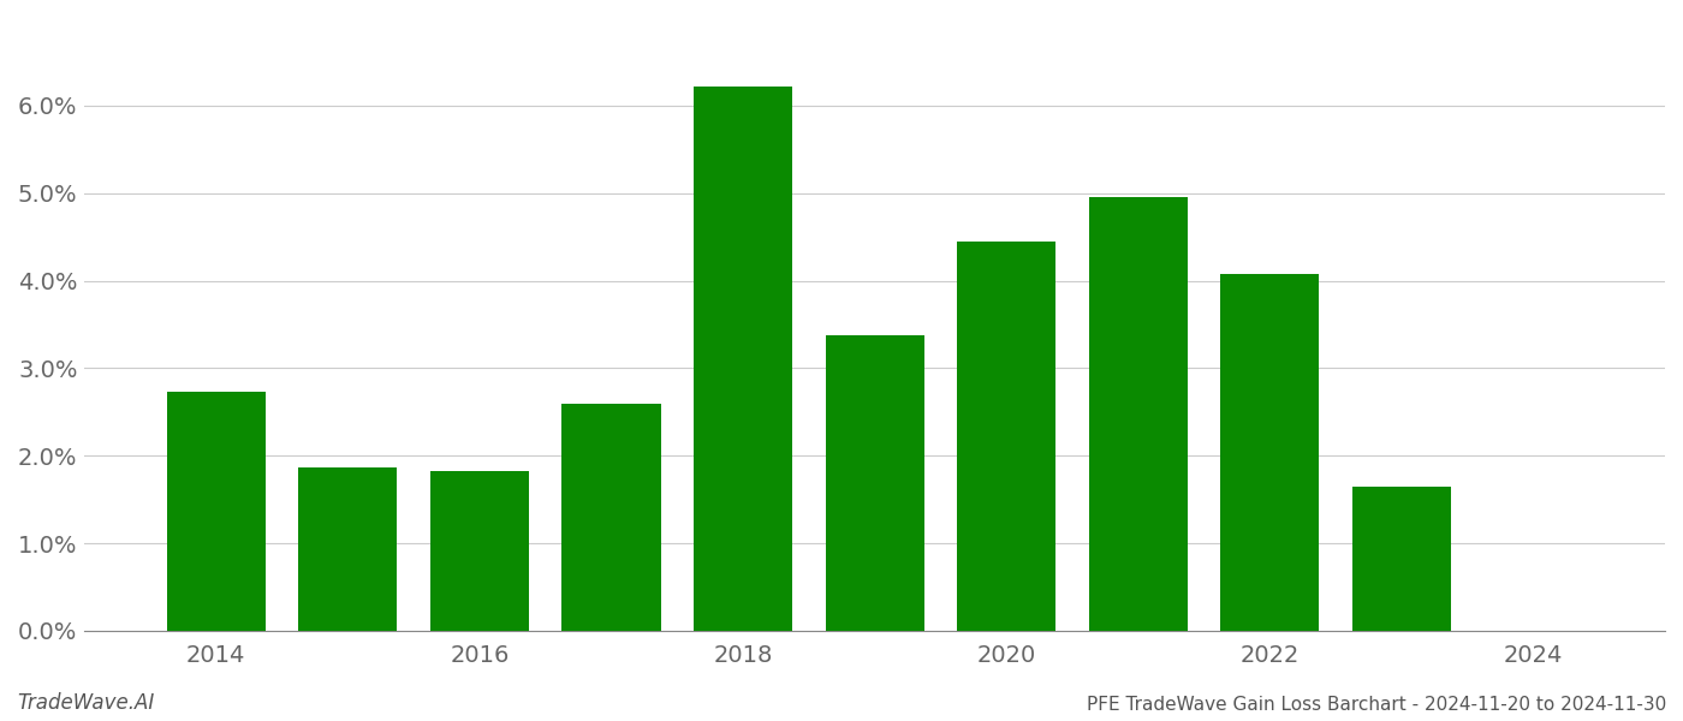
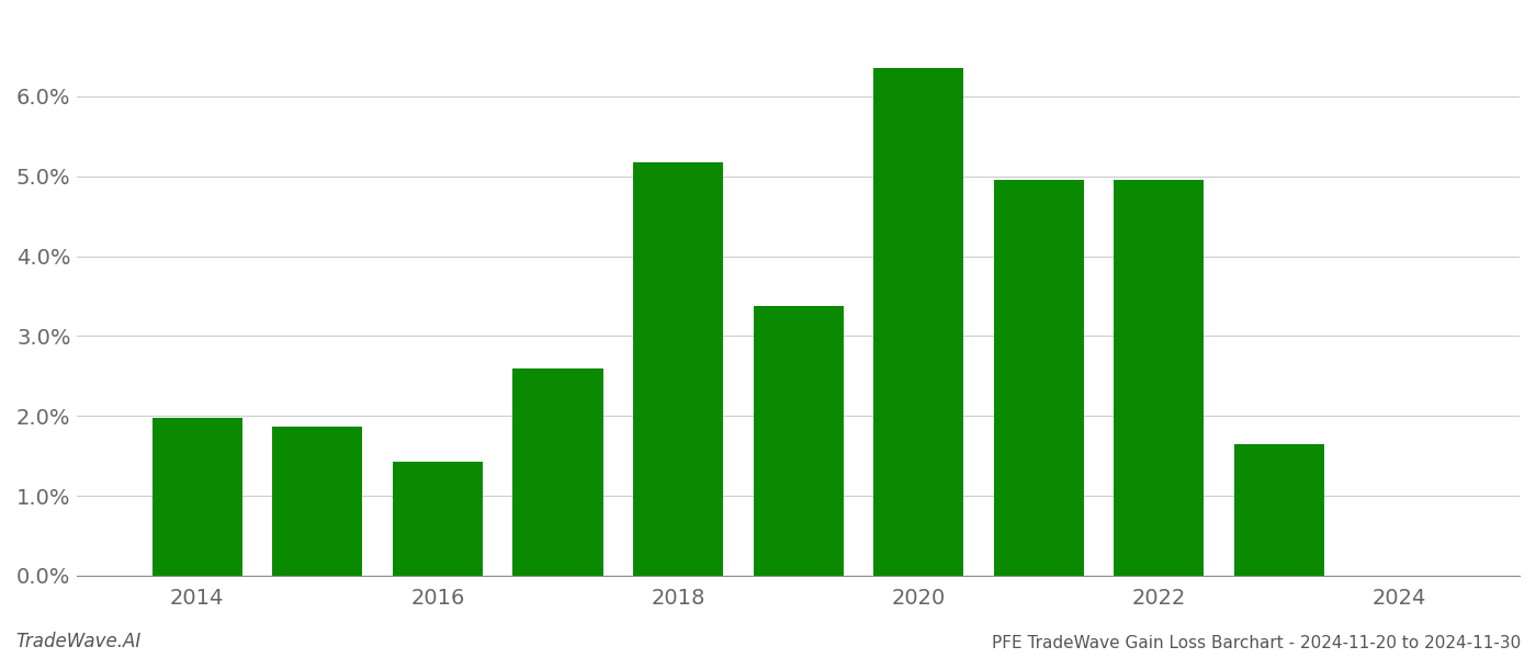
2014: 2.73% -> 1.98%
2016: 1.83% -> 1.42%
2018: 6.22% -> 5.18%
2020: 4.44% -> 6.36%
2022: 4.07% -> 4.96%
